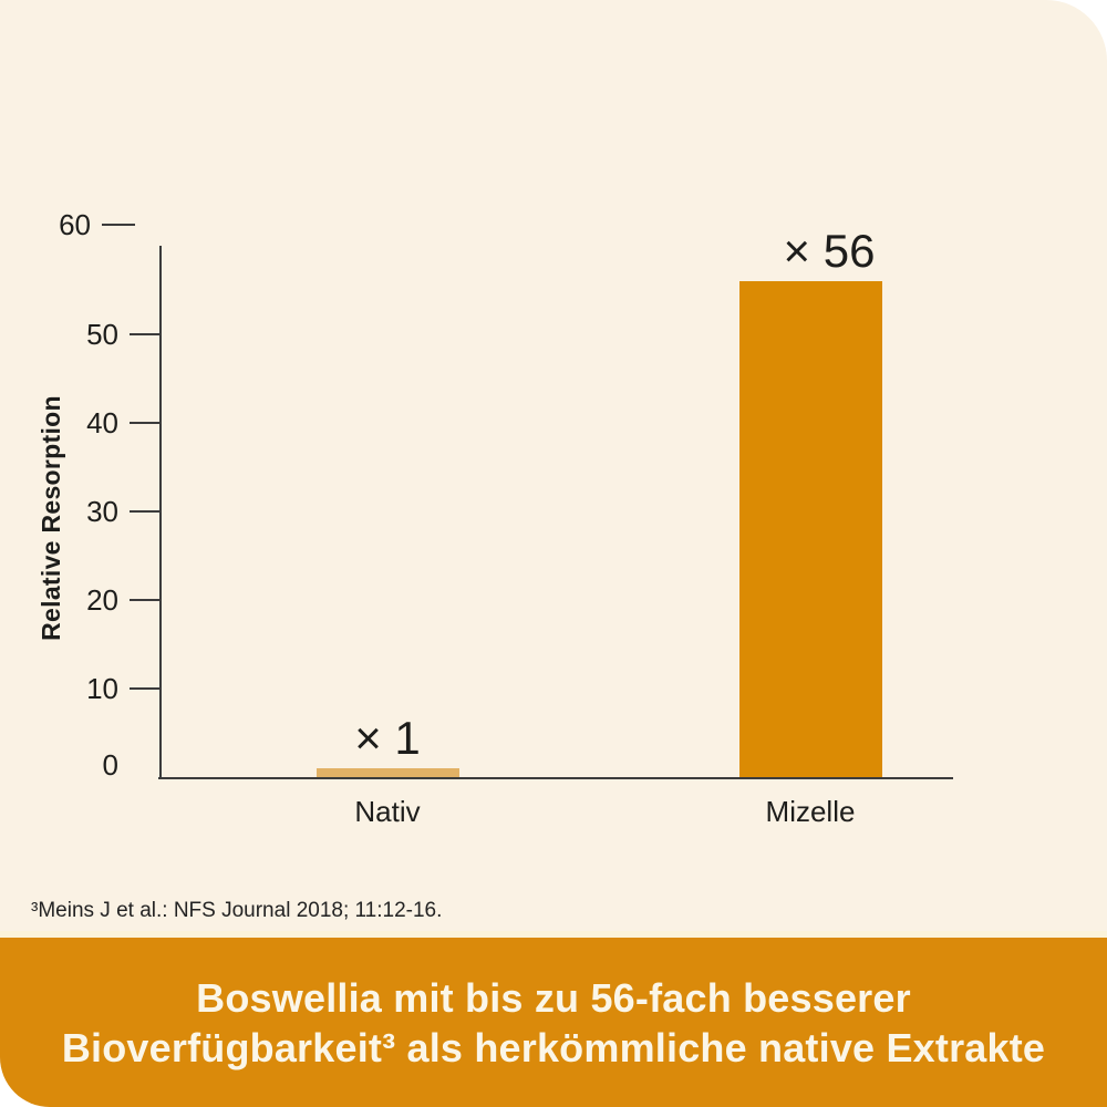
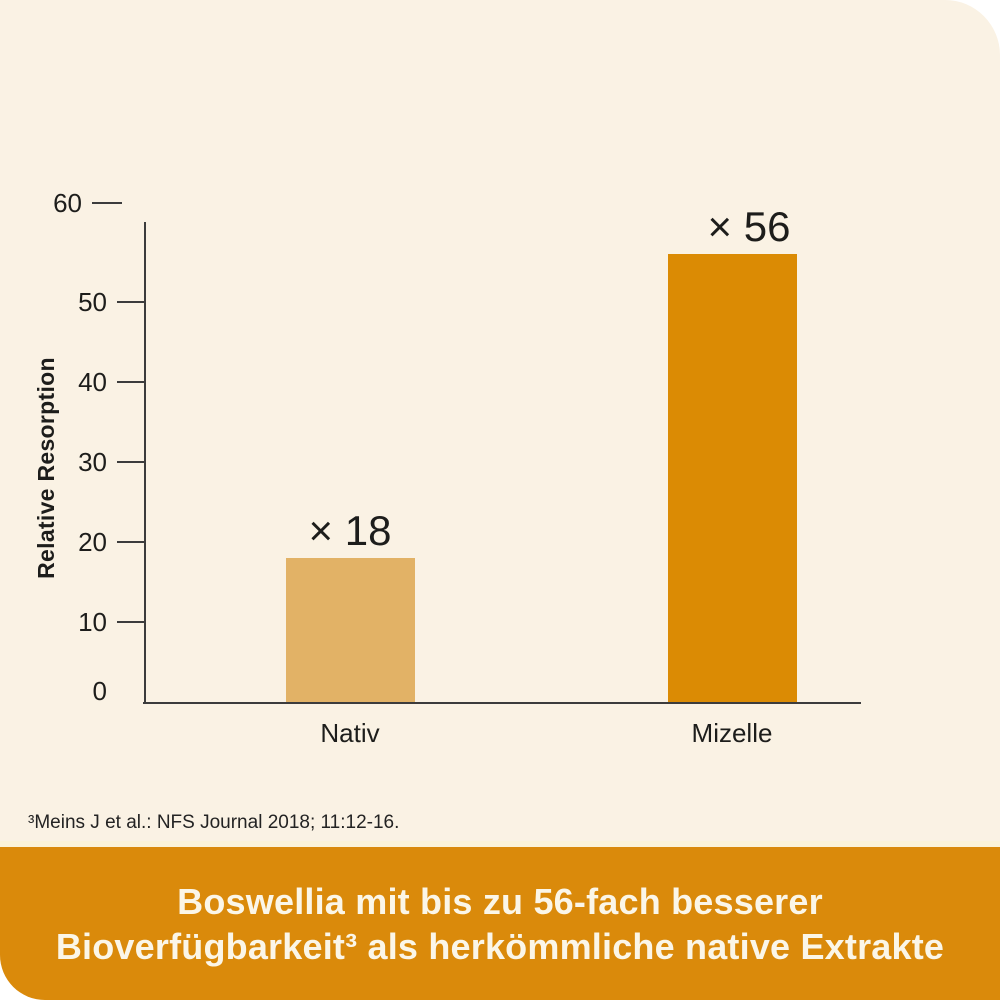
Nativ: 1 -> 18
